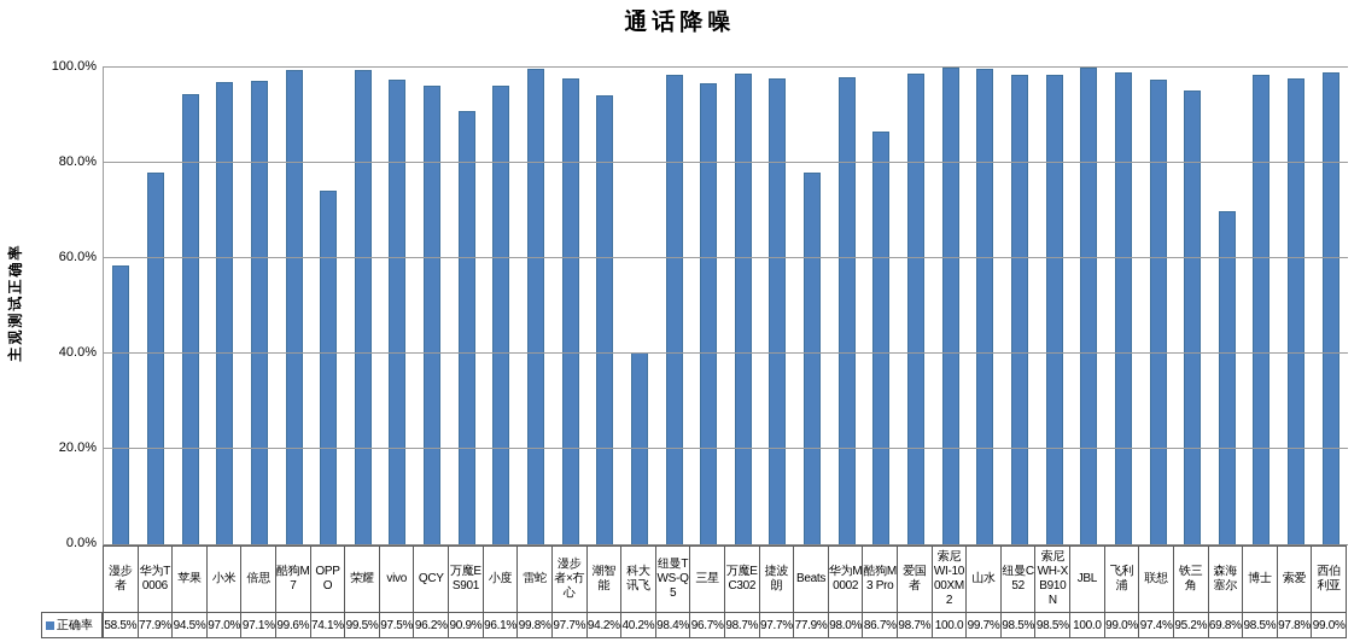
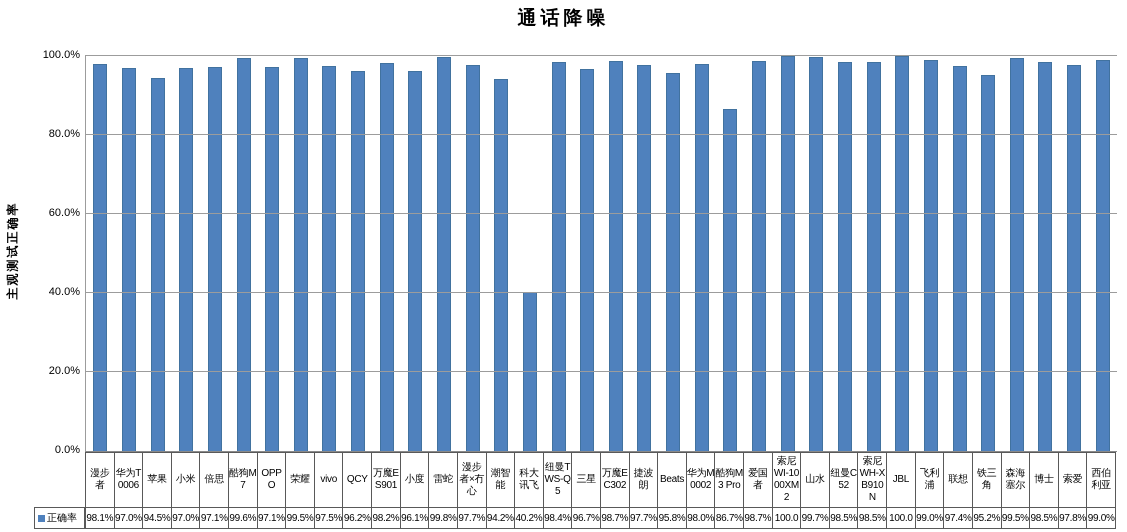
漫步者: 58.5% -> 98.1%
华为T0006: 77.9% -> 97.0%
OPPO: 74.1% -> 97.1%
万魔ES901: 90.9% -> 98.2%
Beats: 77.9% -> 95.8%
森海塞尔: 69.8% -> 99.5%
